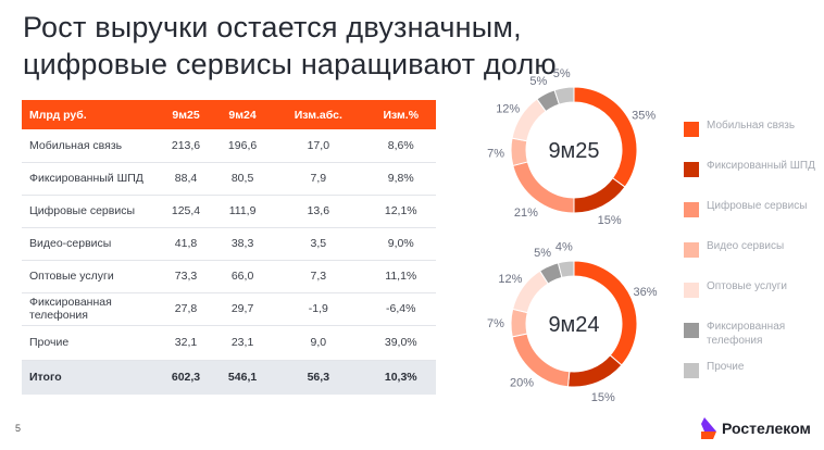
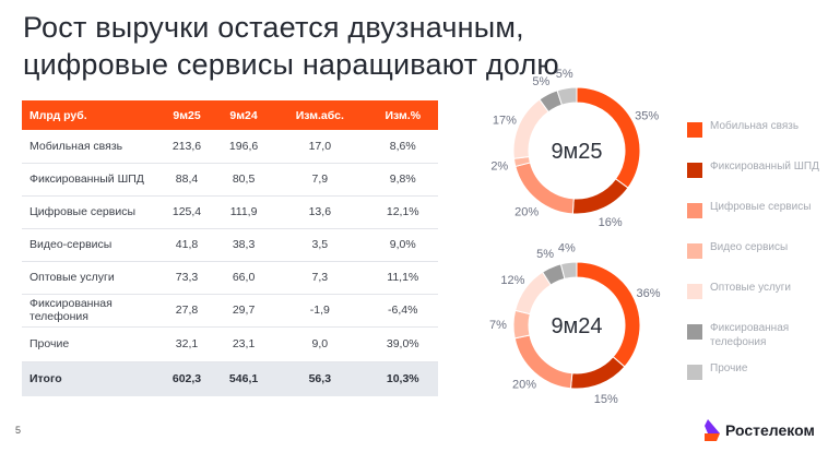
9м25/Фиксированный ШПД: 15% -> 16%
9м25/Цифровые сервисы: 21% -> 20%
9м25/Видео сервисы: 7% -> 2%
9м25/Оптовые услуги: 12% -> 17%
